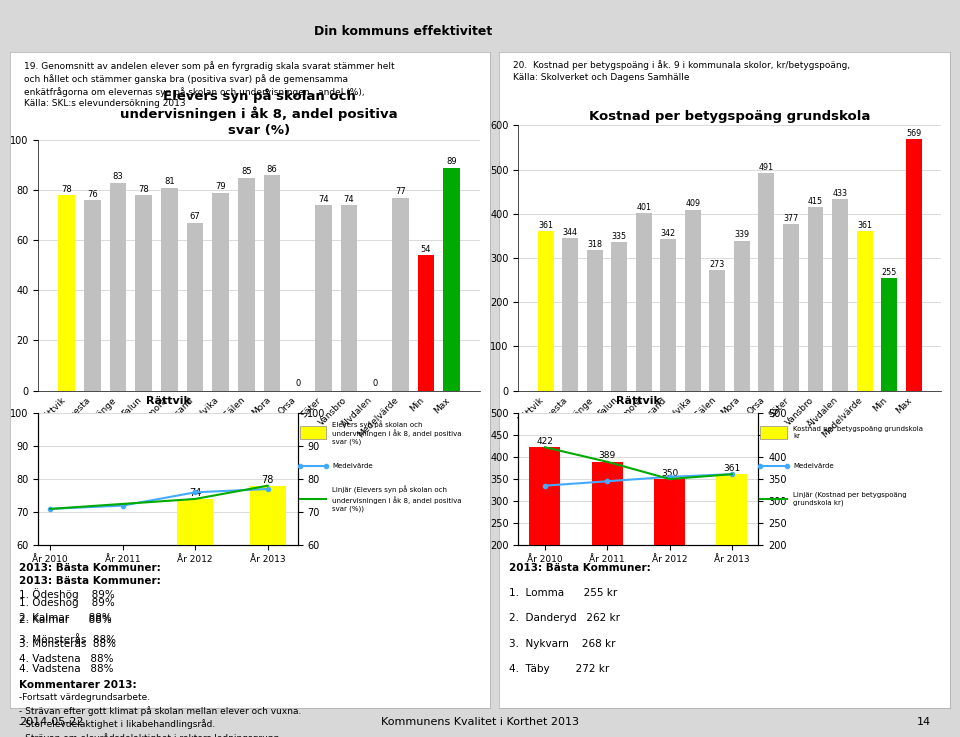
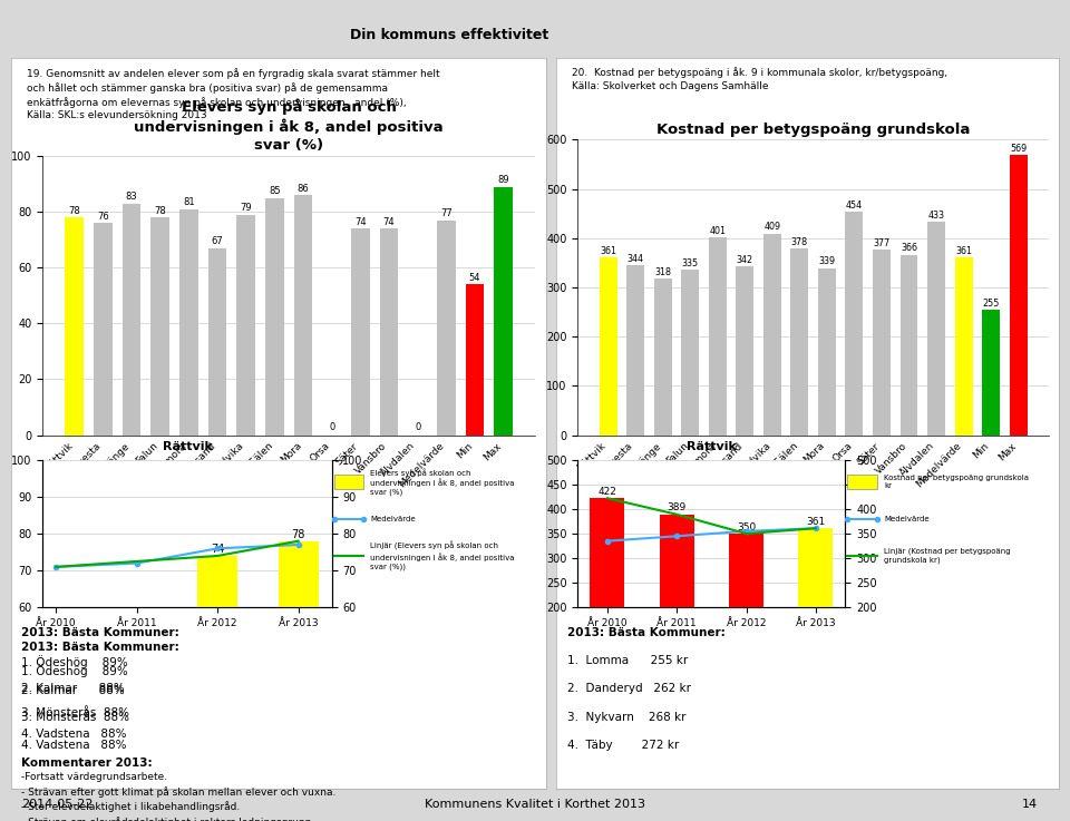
Kostnad per betygspoäng grundskola/Malung-Sälen: 273 -> 378
Kostnad per betygspoäng grundskola/Orsa: 491 -> 454
Kostnad per betygspoäng grundskola/Vansbro: 415 -> 366
